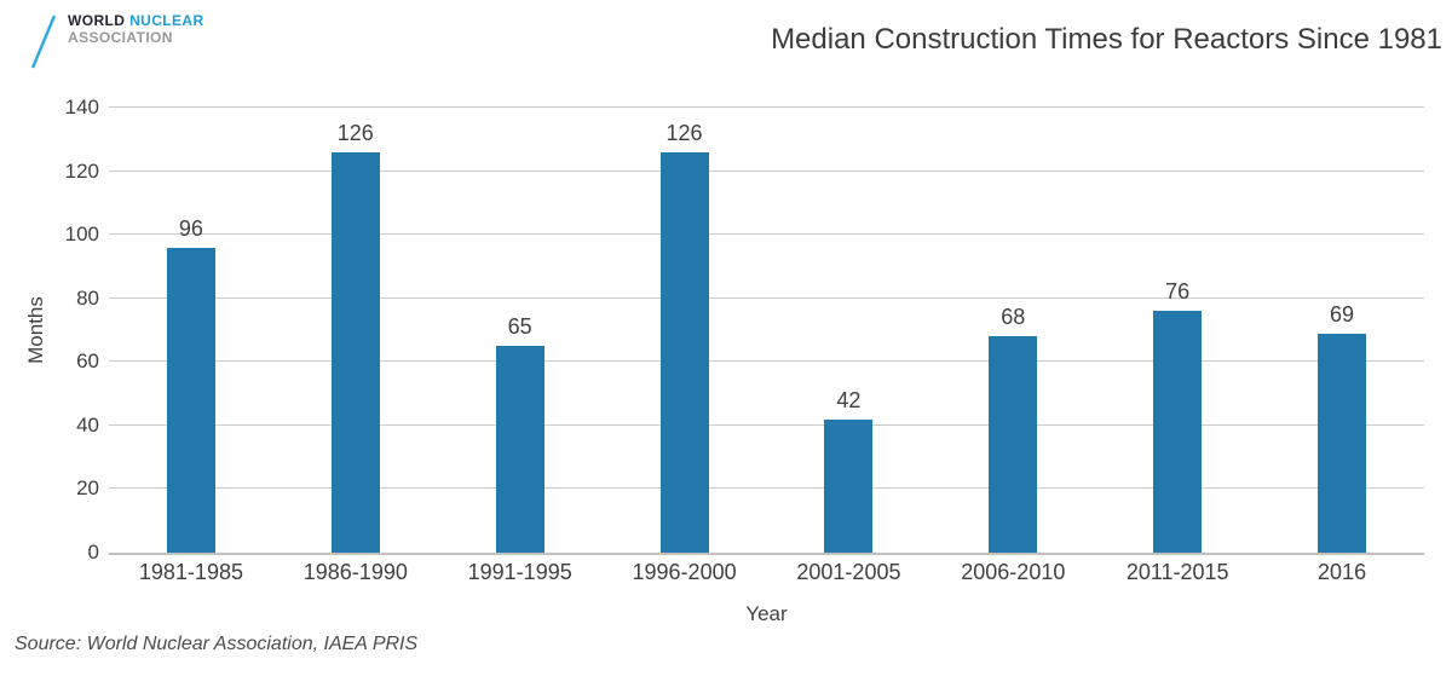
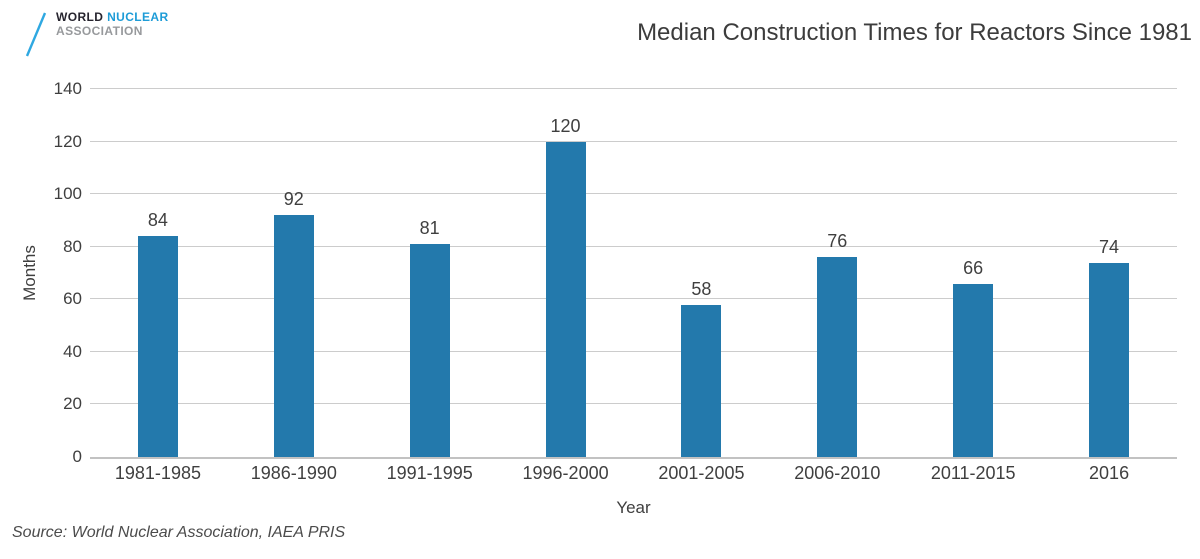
1981-1985: 96 -> 84
1986-1990: 126 -> 92
1991-1995: 65 -> 81
1996-2000: 126 -> 120
2001-2005: 42 -> 58
2006-2010: 68 -> 76
2011-2015: 76 -> 66
2016: 69 -> 74
